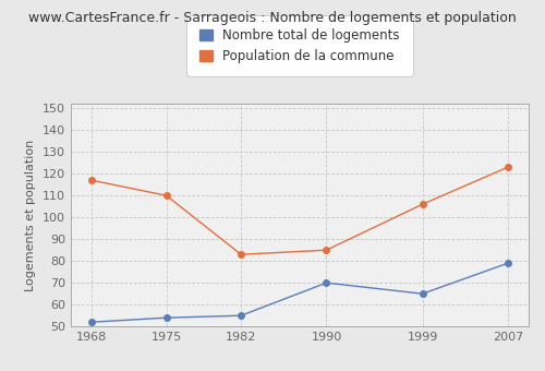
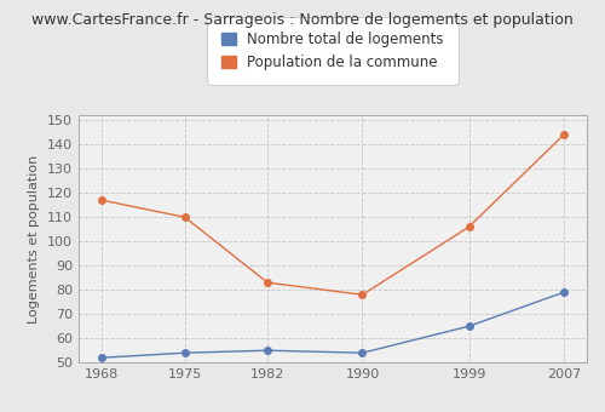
Nombre total de logements/1990: 70 -> 54
Population de la commune/1990: 85 -> 78
Population de la commune/2007: 123 -> 144
